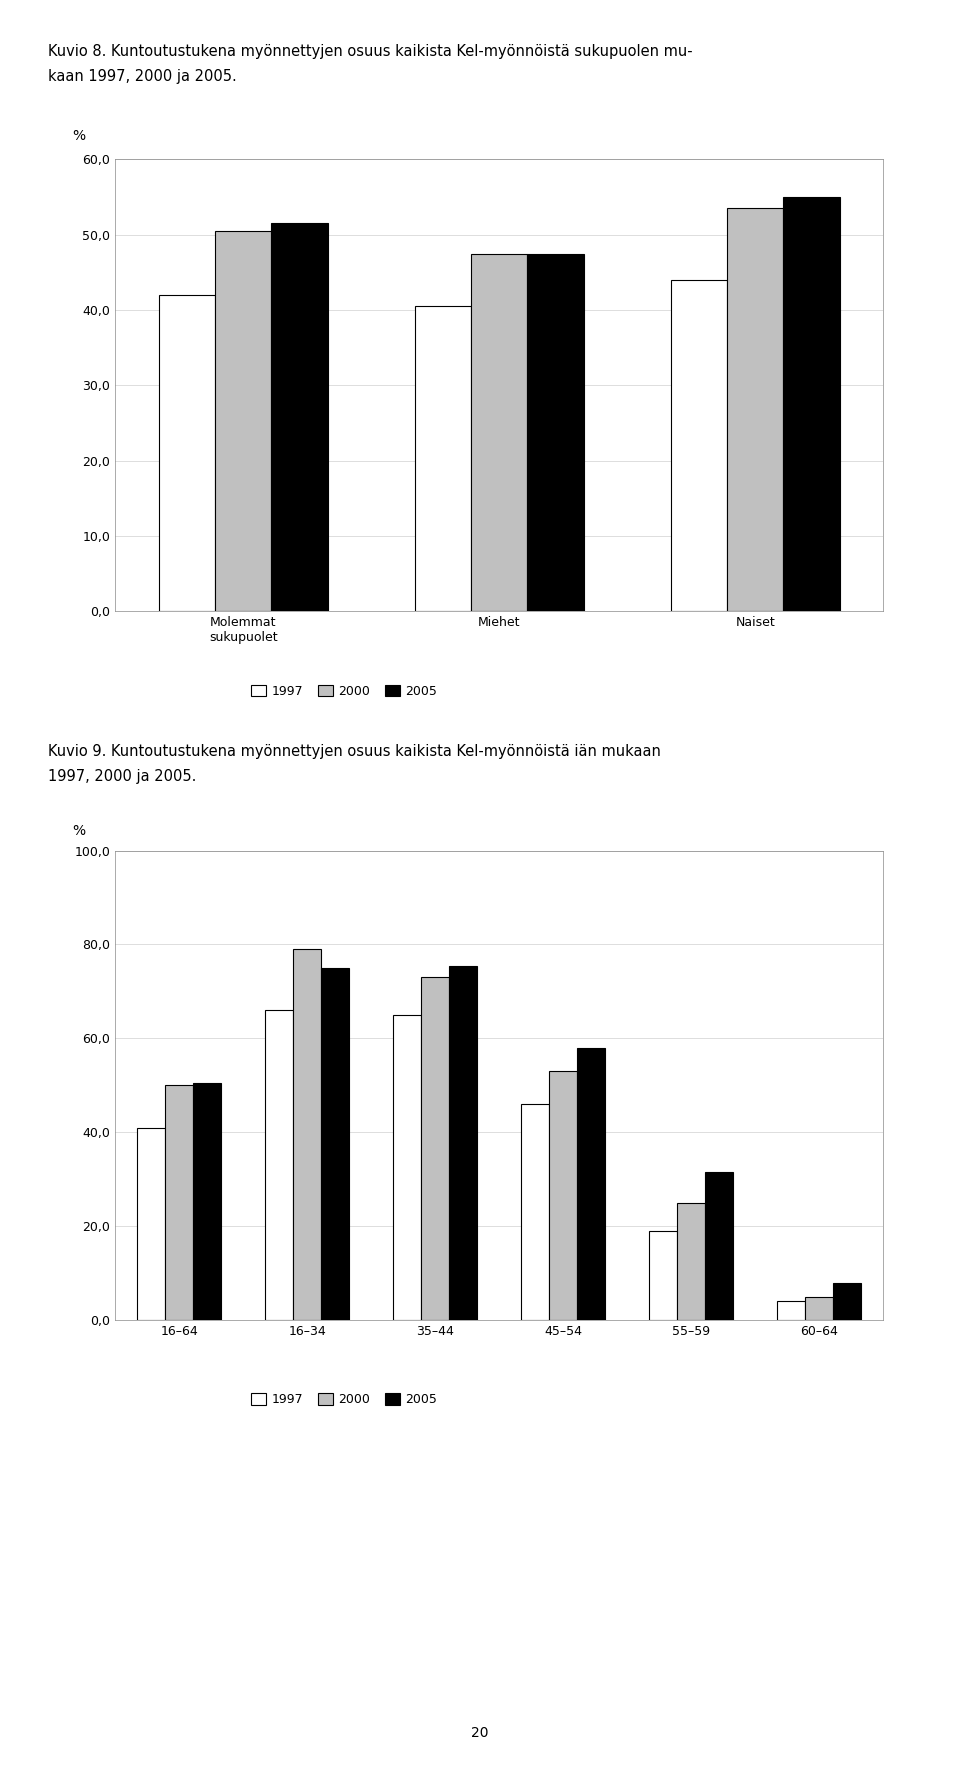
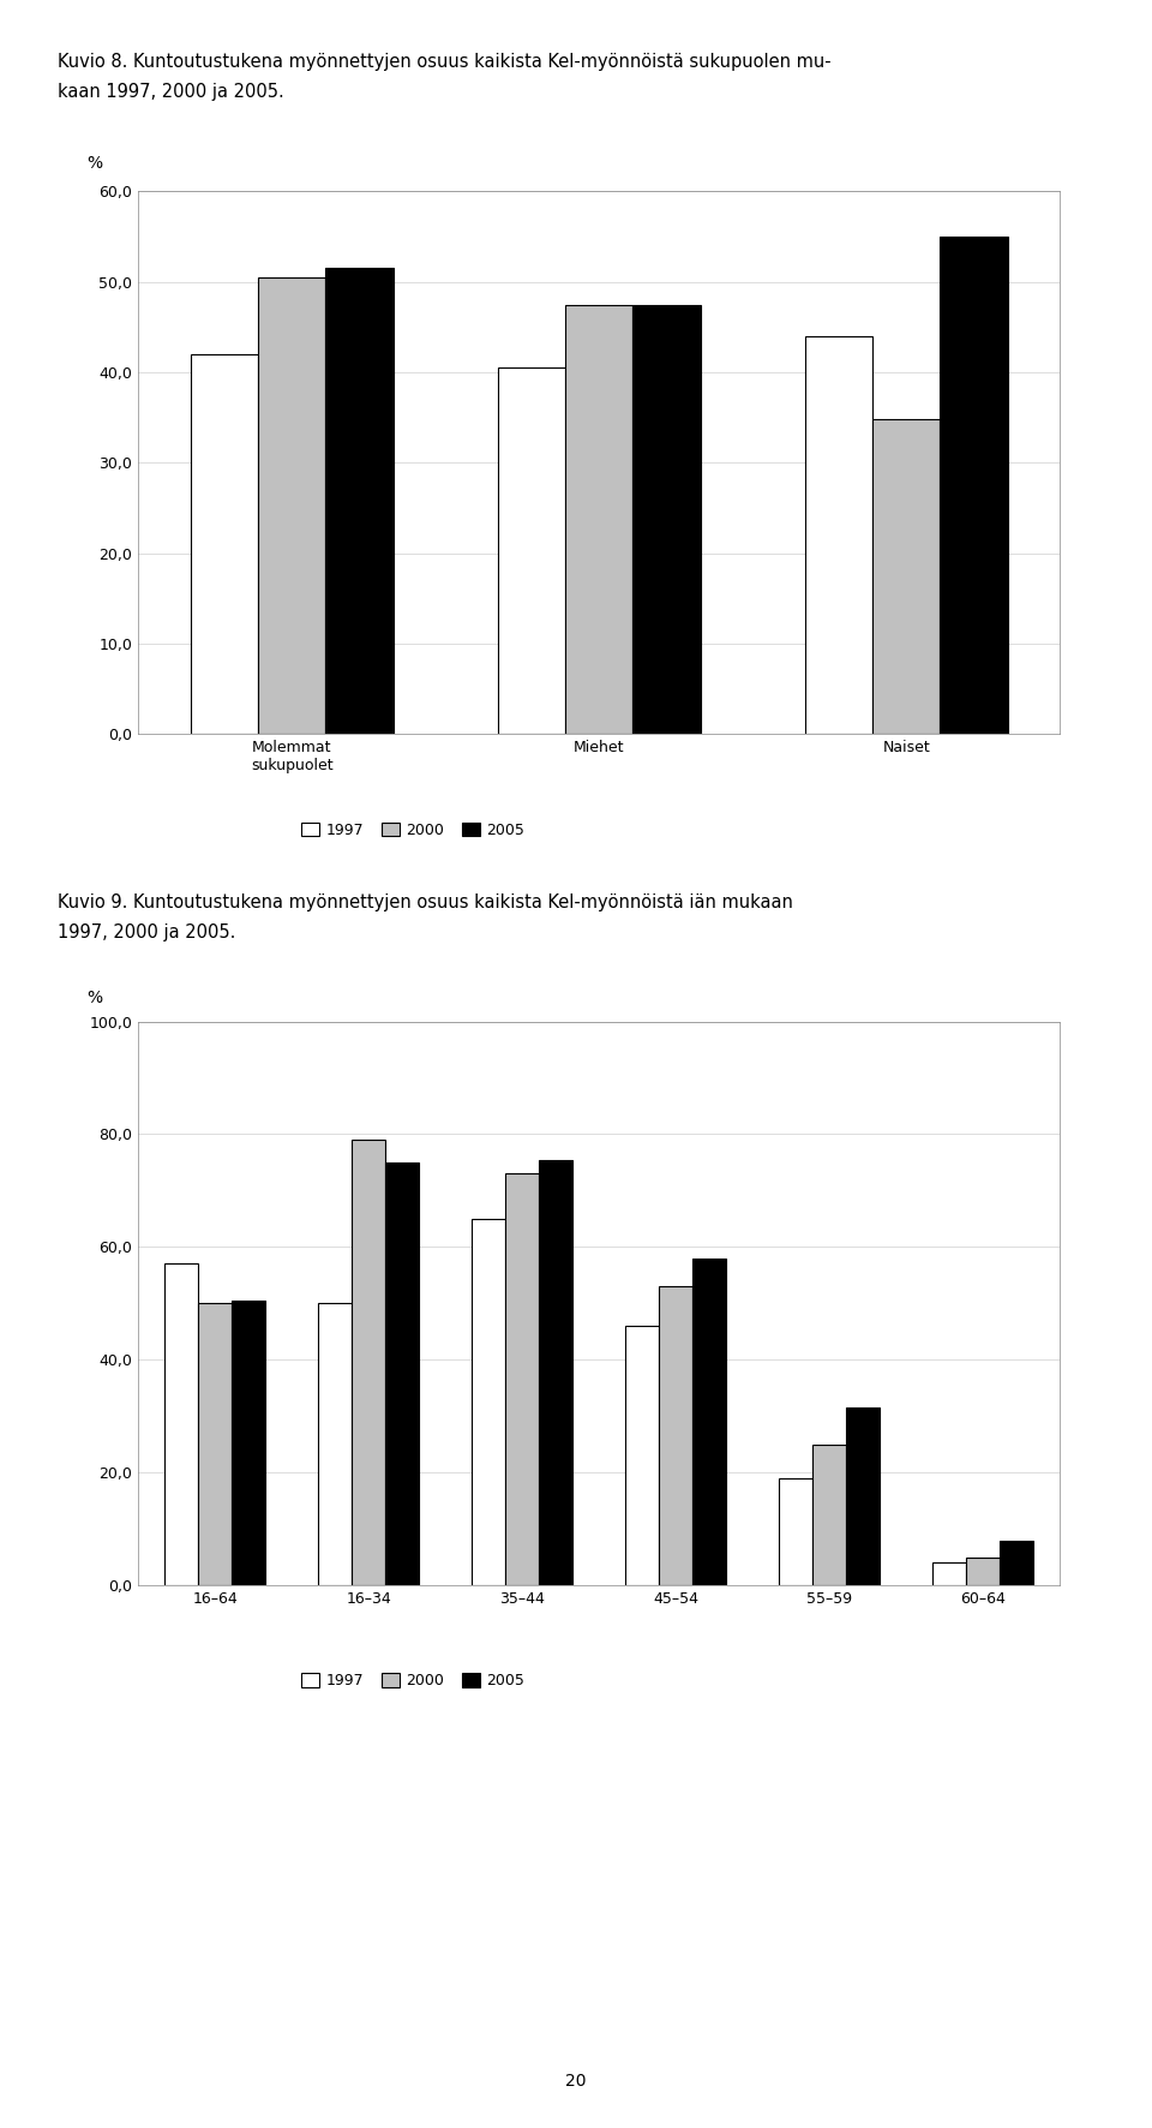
2000/Naiset: 53,5 -> 34,8
1997/16–64: 41 -> 57
1997/16–34: 66 -> 50
